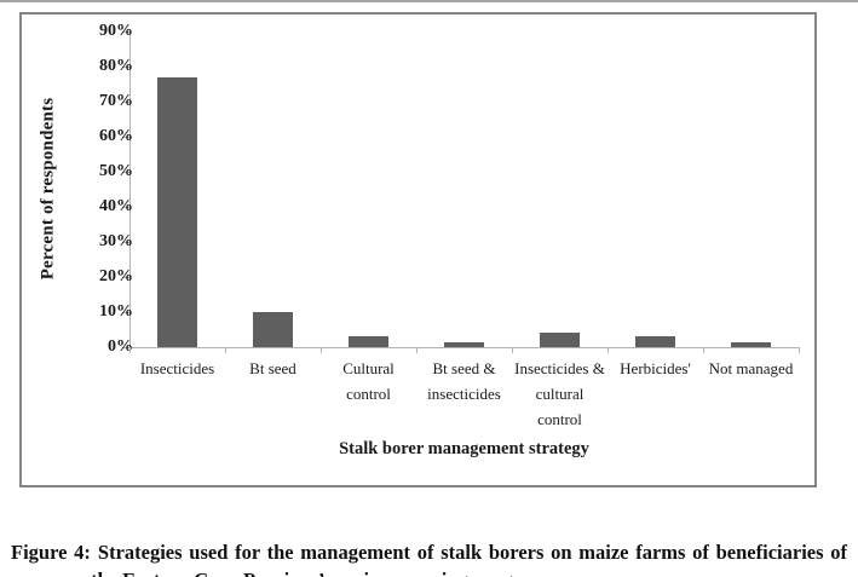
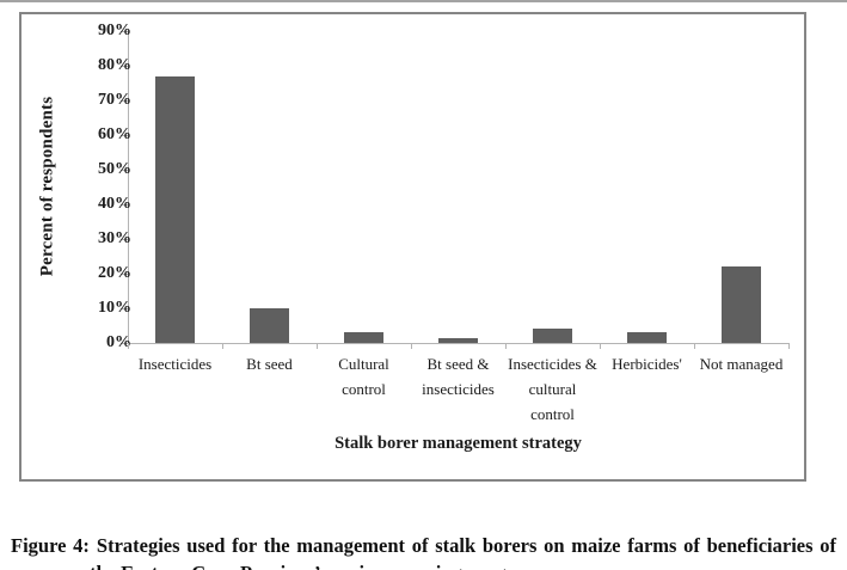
Not managed: 2% -> 22%
